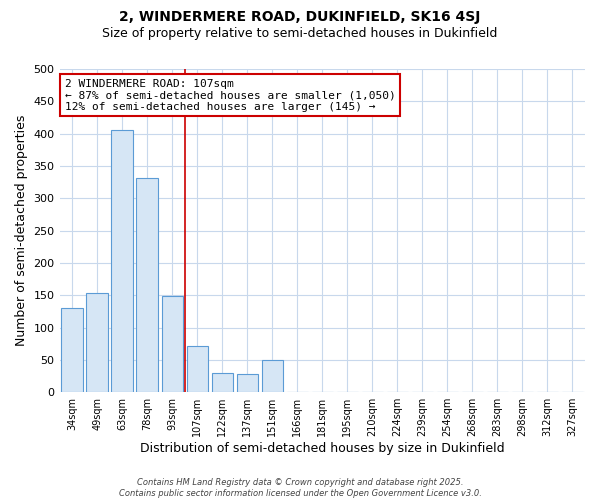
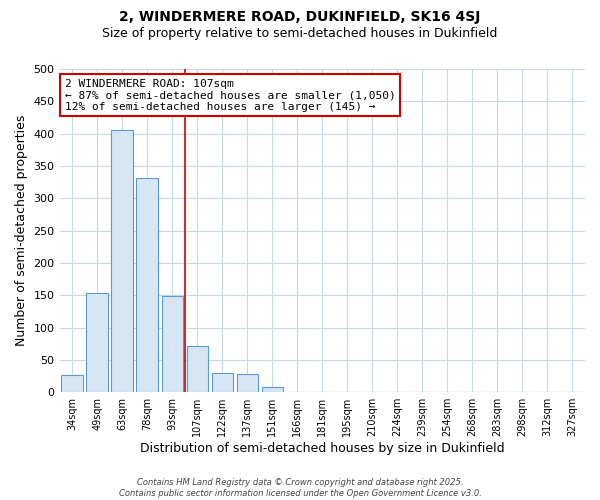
34sqm: 130 -> 26
151sqm: 50 -> 8
